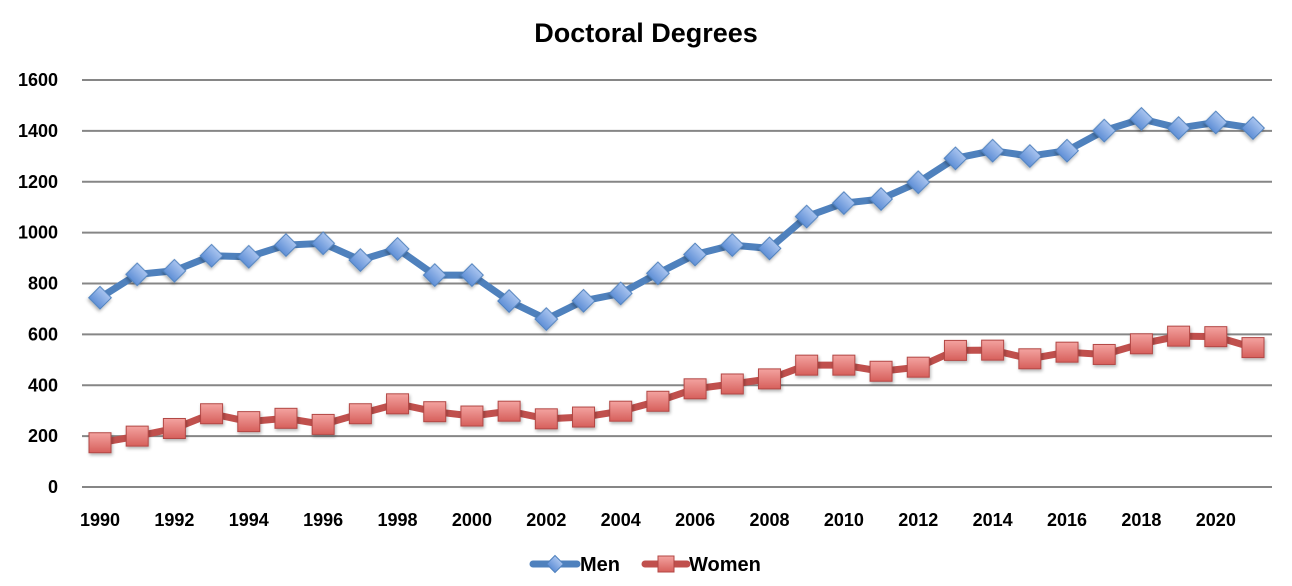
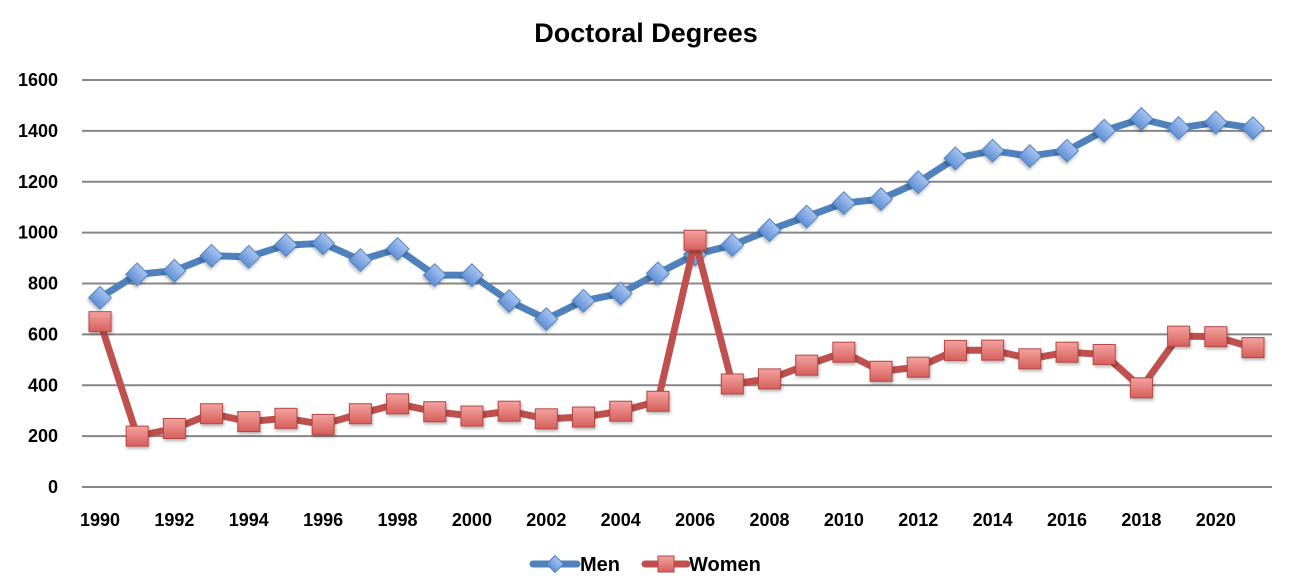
Women/1990: 170 -> 650
Women/2006: 390 -> 970
Men/2008: 940 -> 1010
Women/2010: 480 -> 530
Women/2018: 560 -> 390
